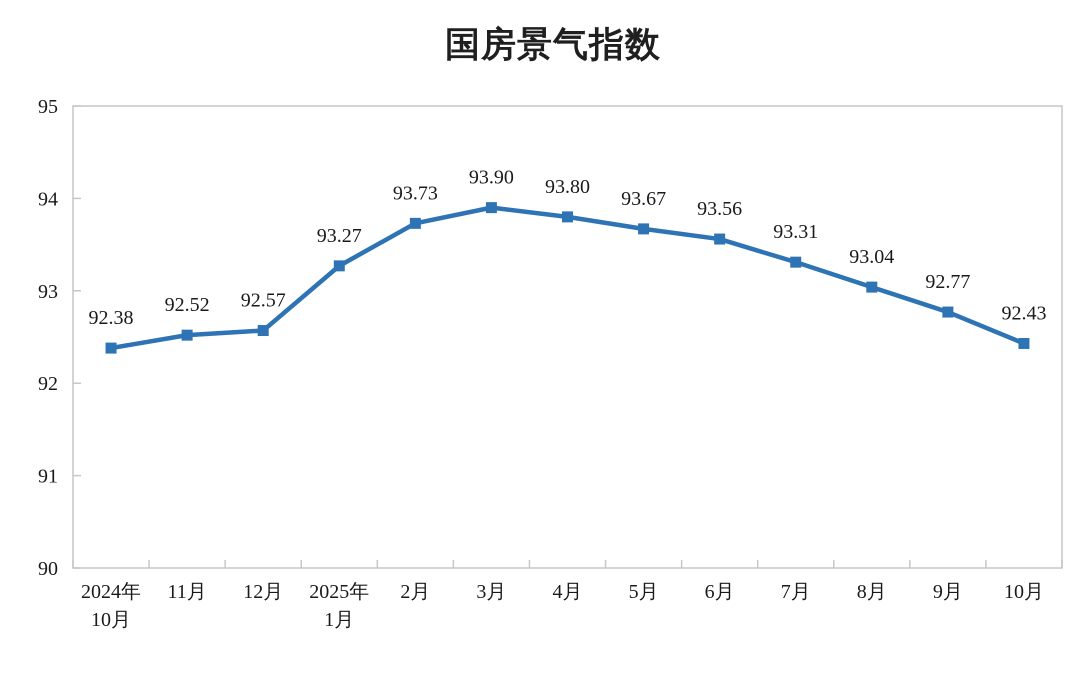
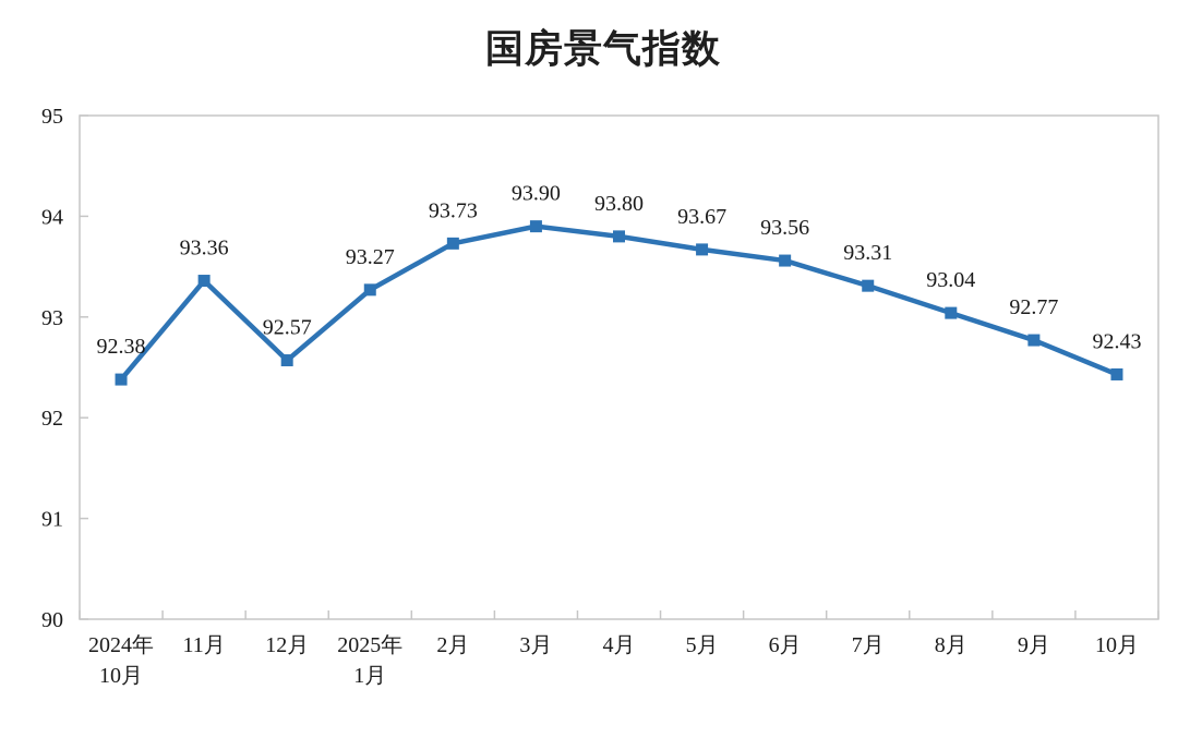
11月: 92.52 -> 93.36
